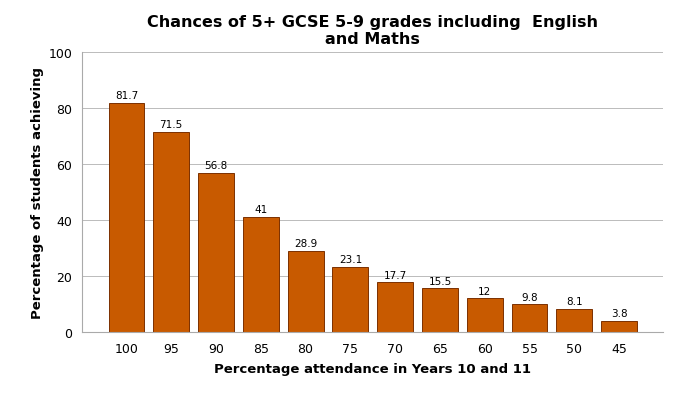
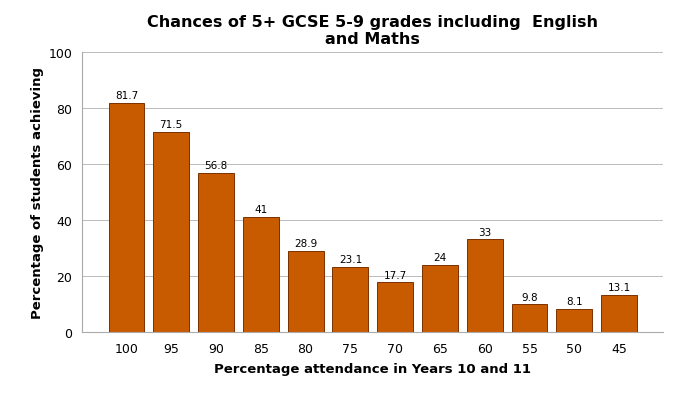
65: 15.5 -> 24
60: 12 -> 33
45: 3.8 -> 13.1
